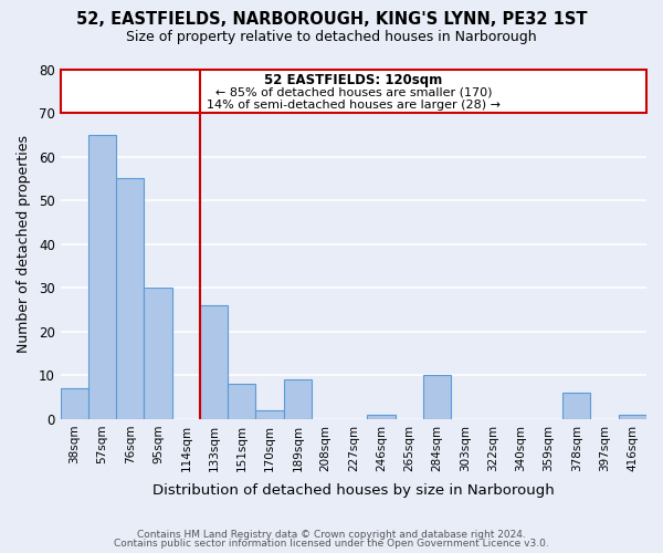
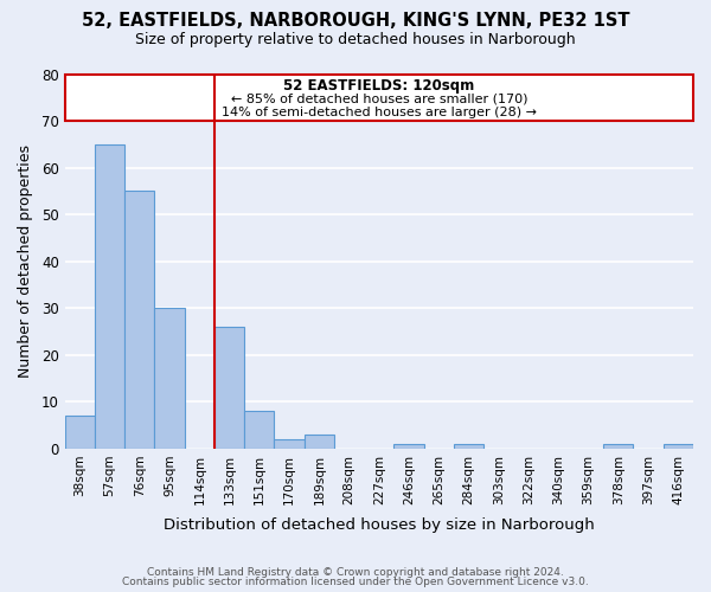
189sqm: 9 -> 3
284sqm: 10 -> 1
378sqm: 6 -> 1
